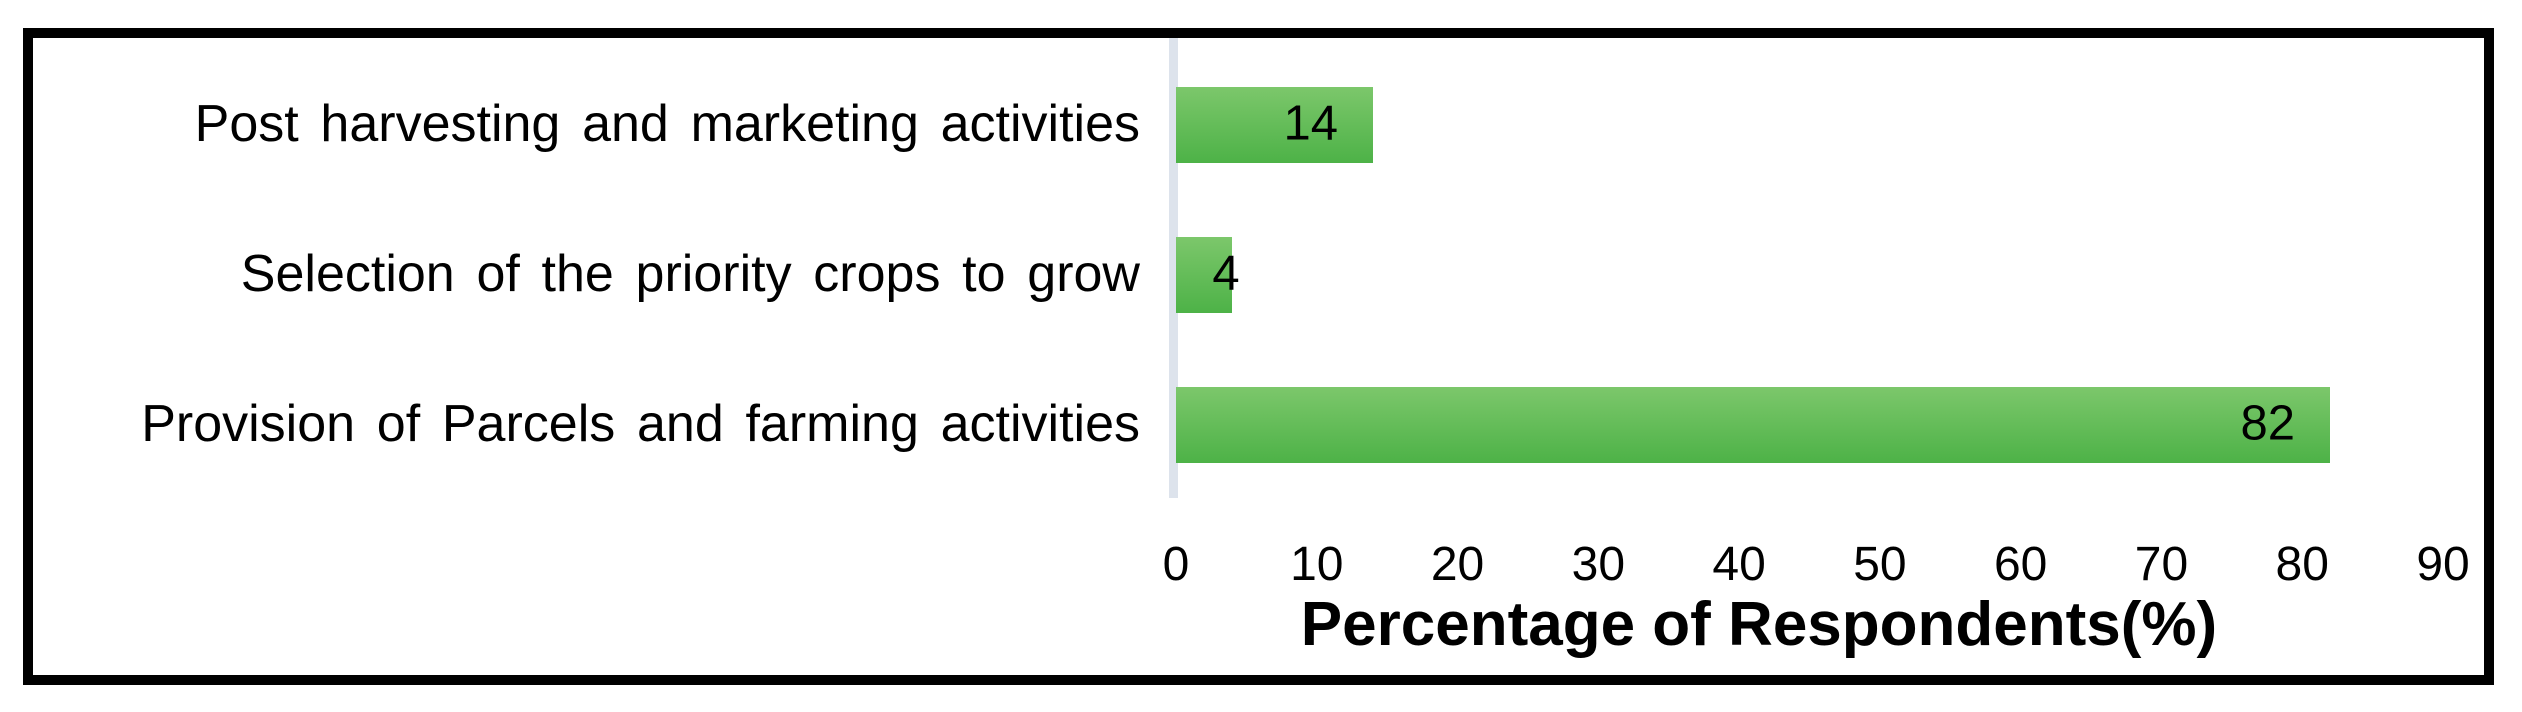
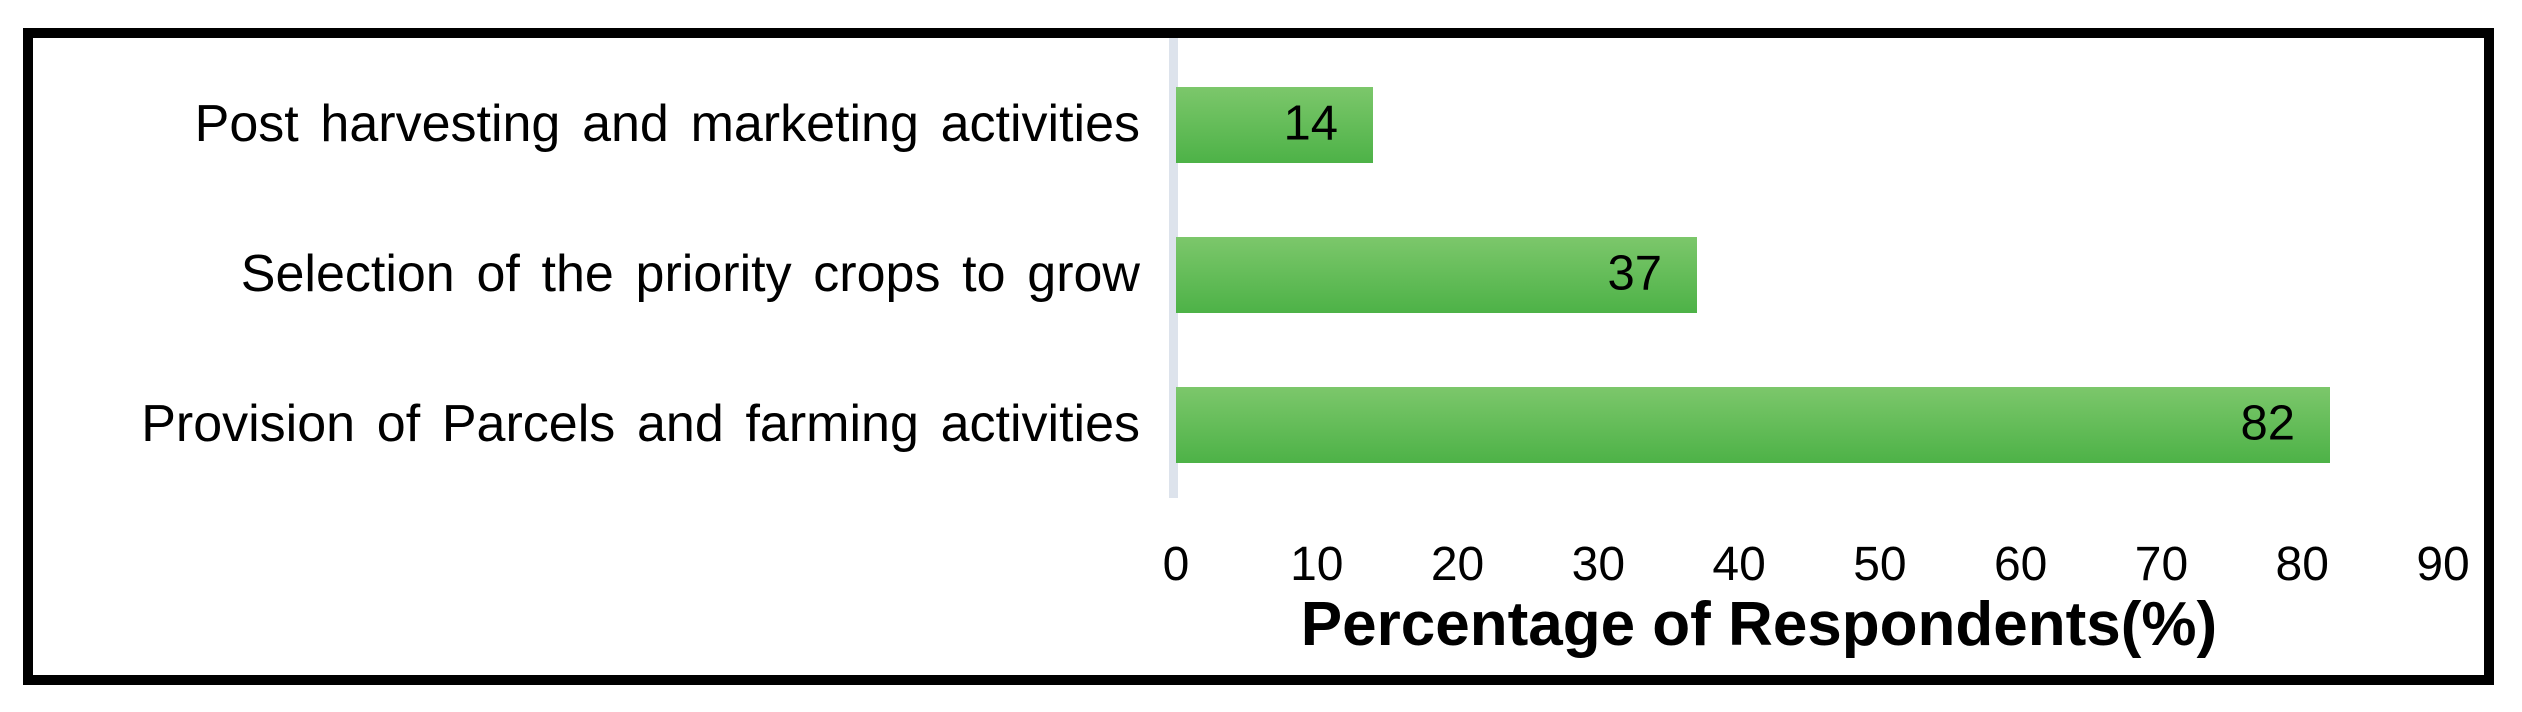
Selection of the priority crops to grow: 4 -> 37
